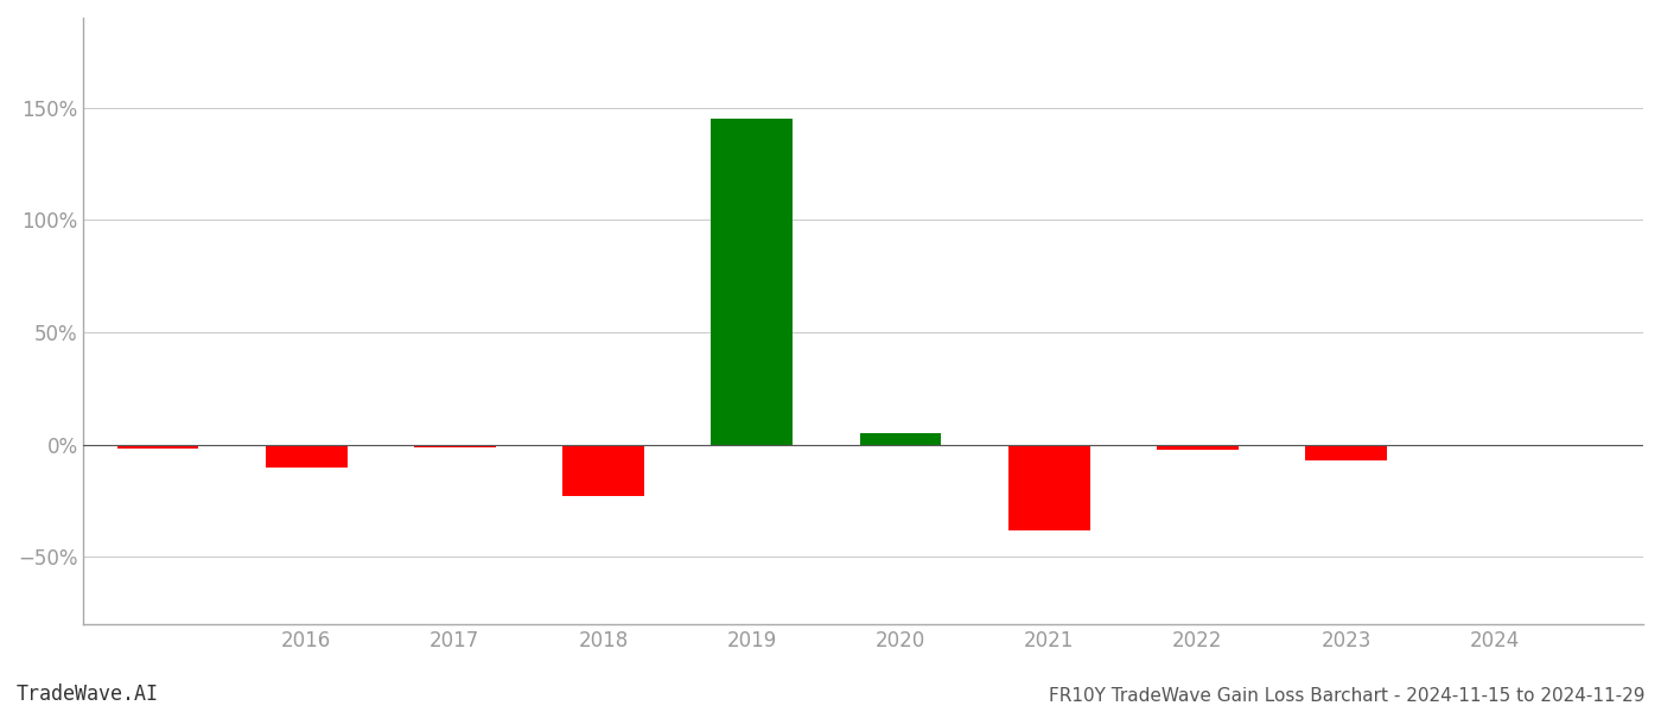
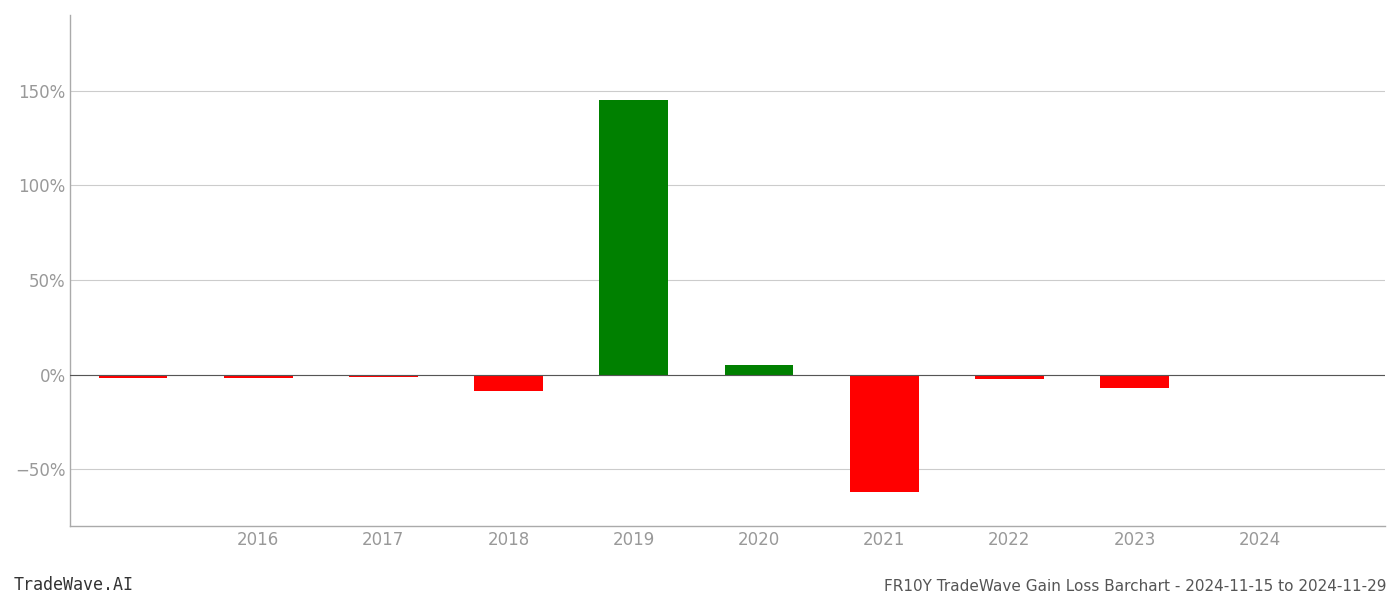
2016: -10% -> -2%
2018: -23% -> -8%
2021: -38% -> -62%
